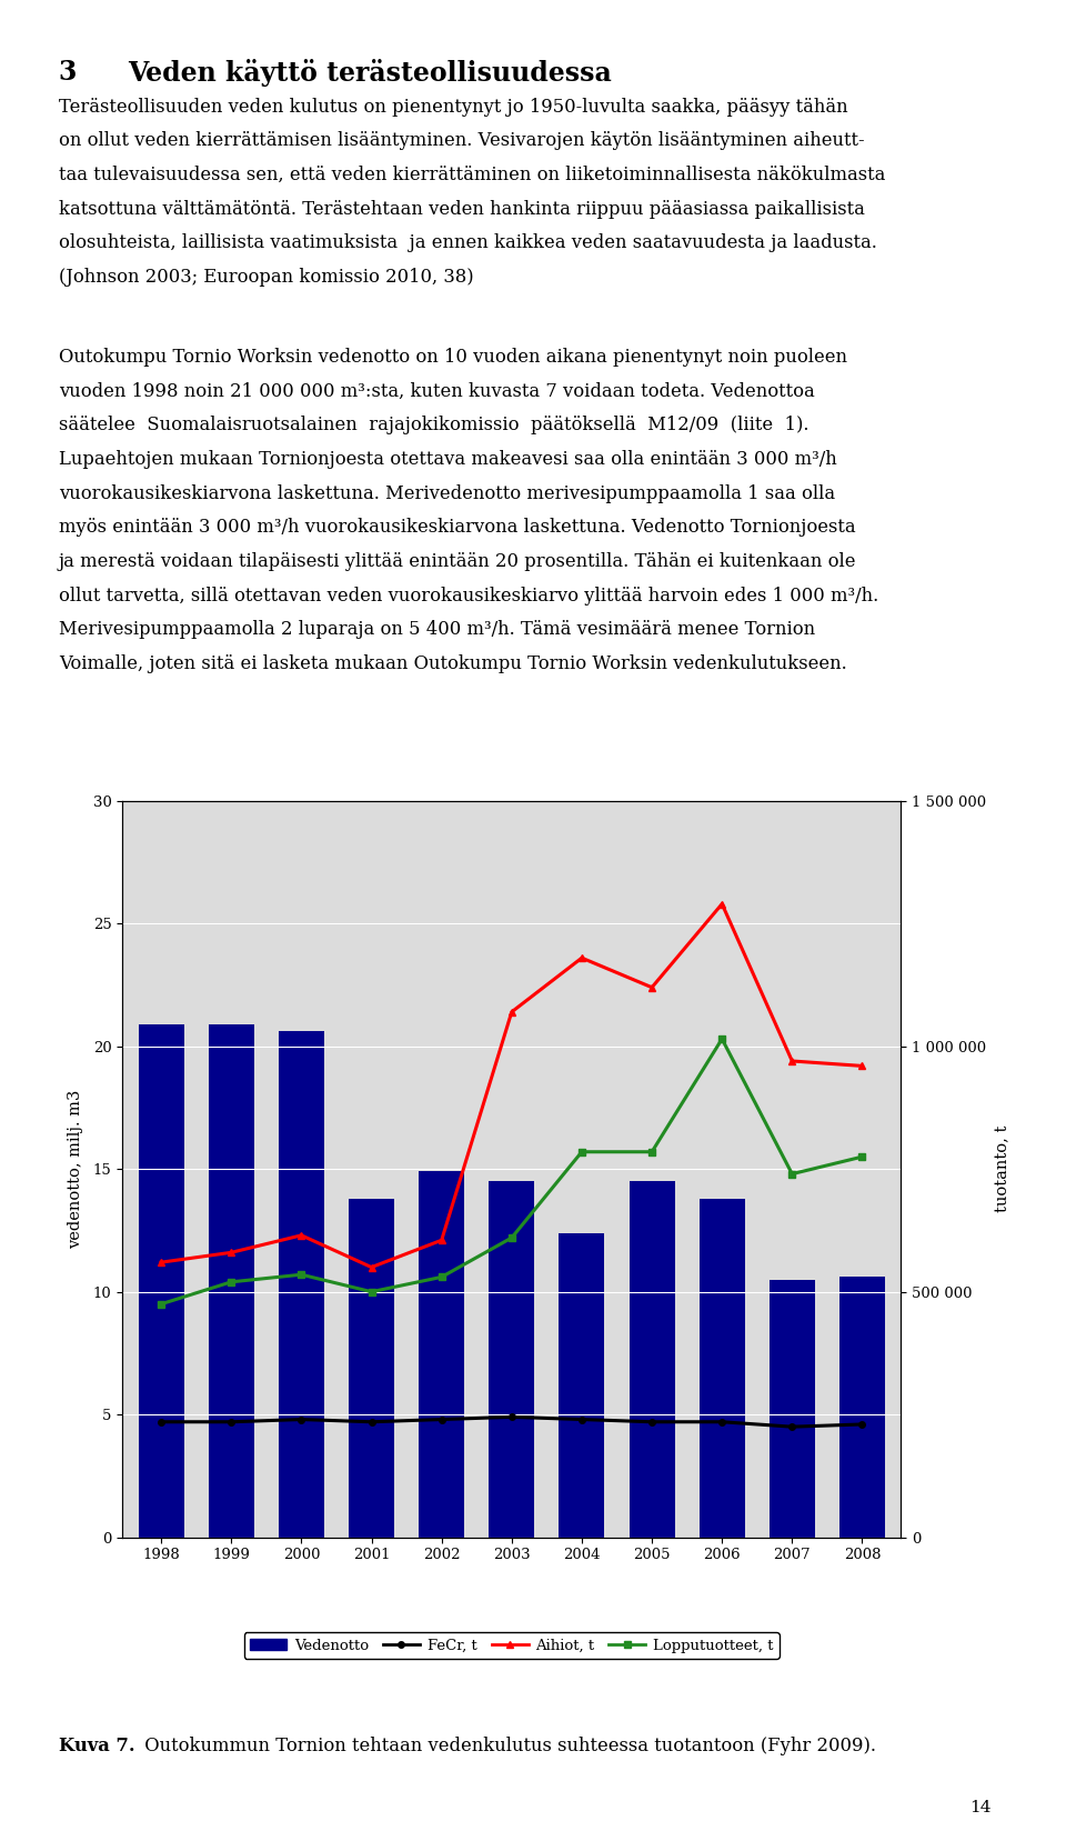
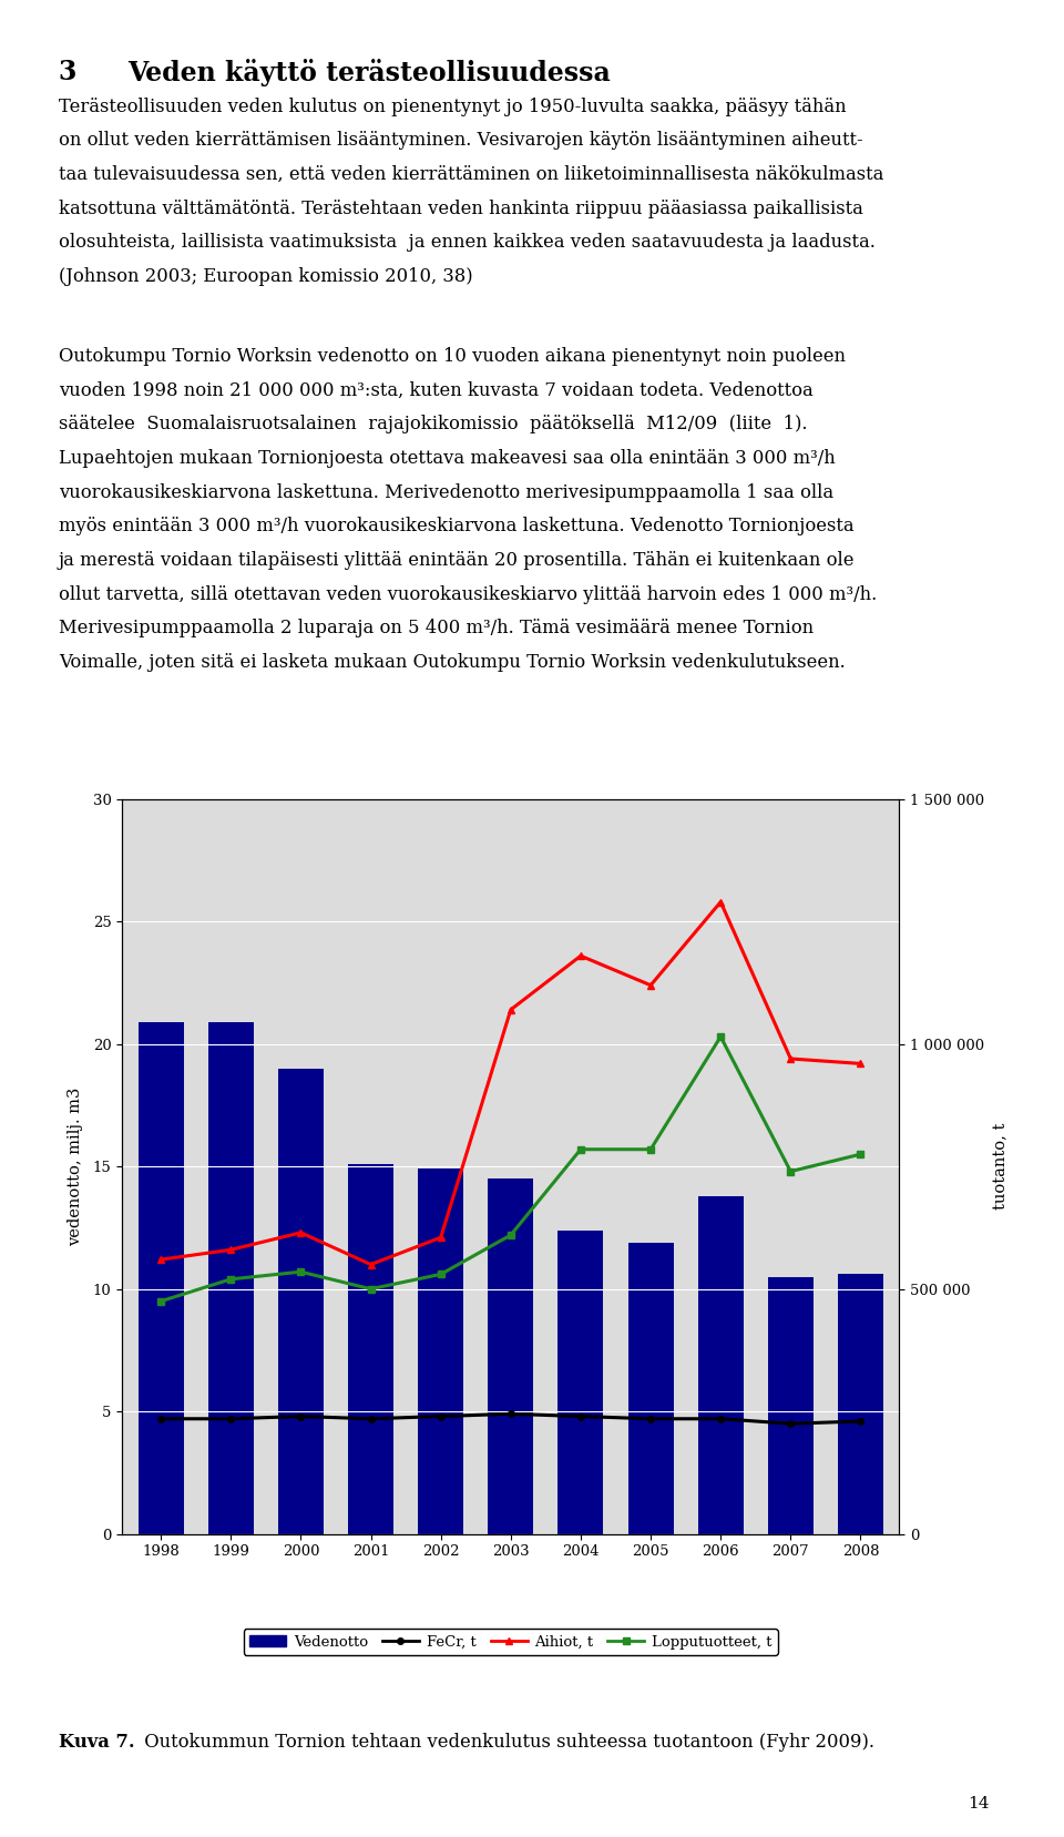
Vedenotto/2000: 20.6 -> 19.0
Vedenotto/2001: 13.8 -> 15.1
Vedenotto/2005: 14.5 -> 11.9
